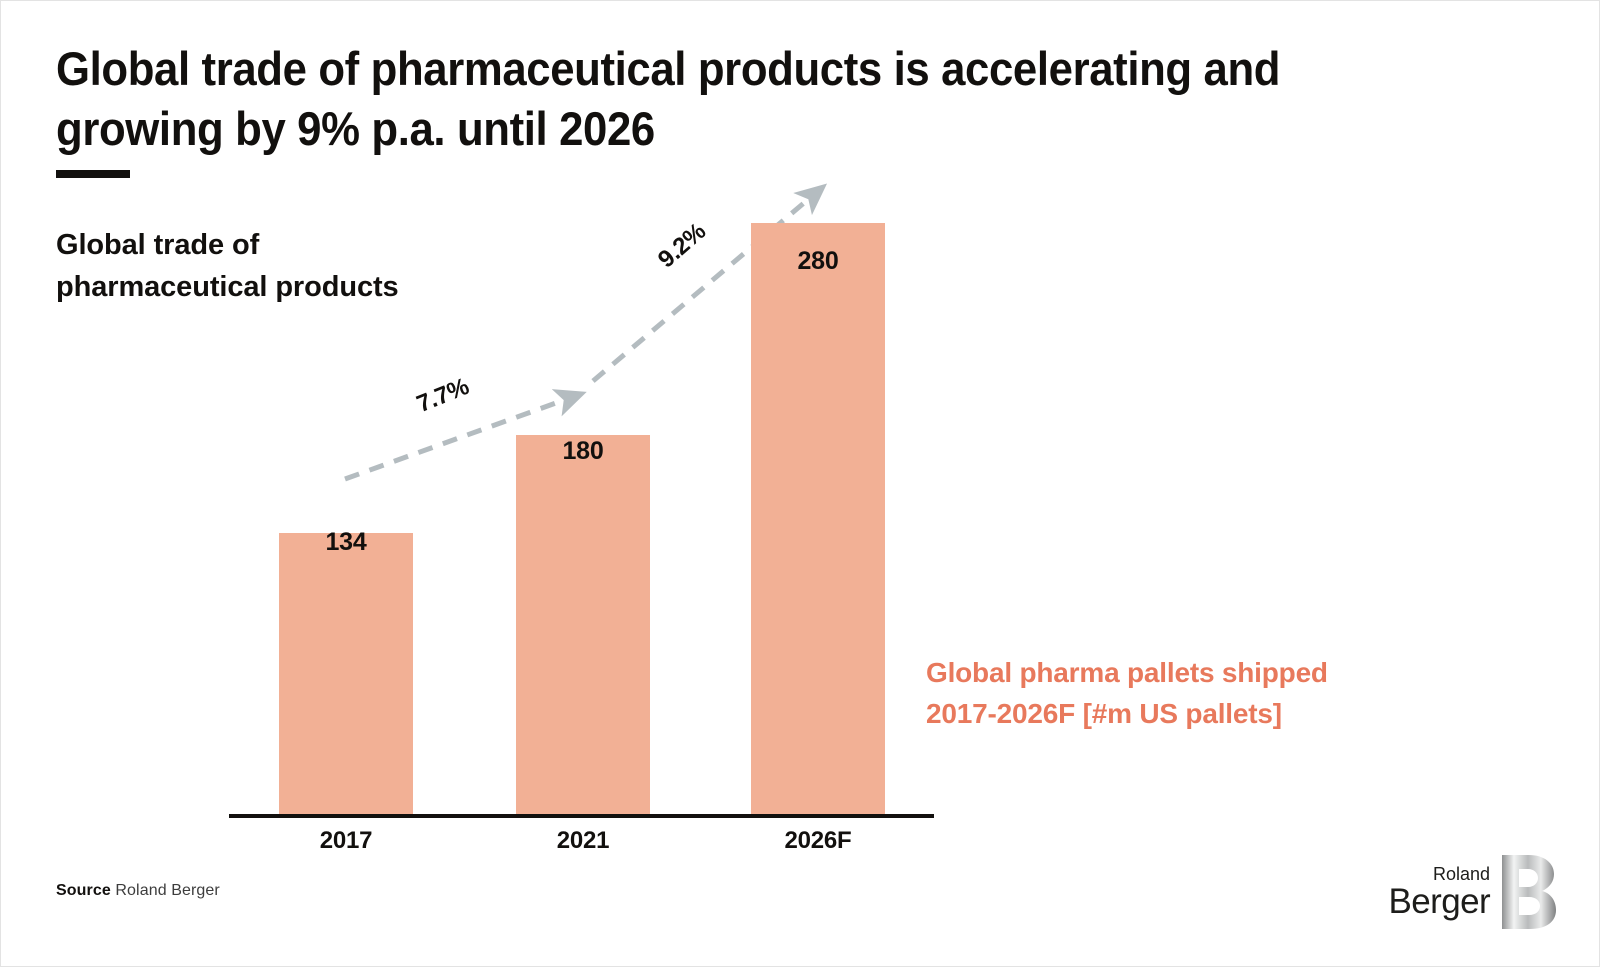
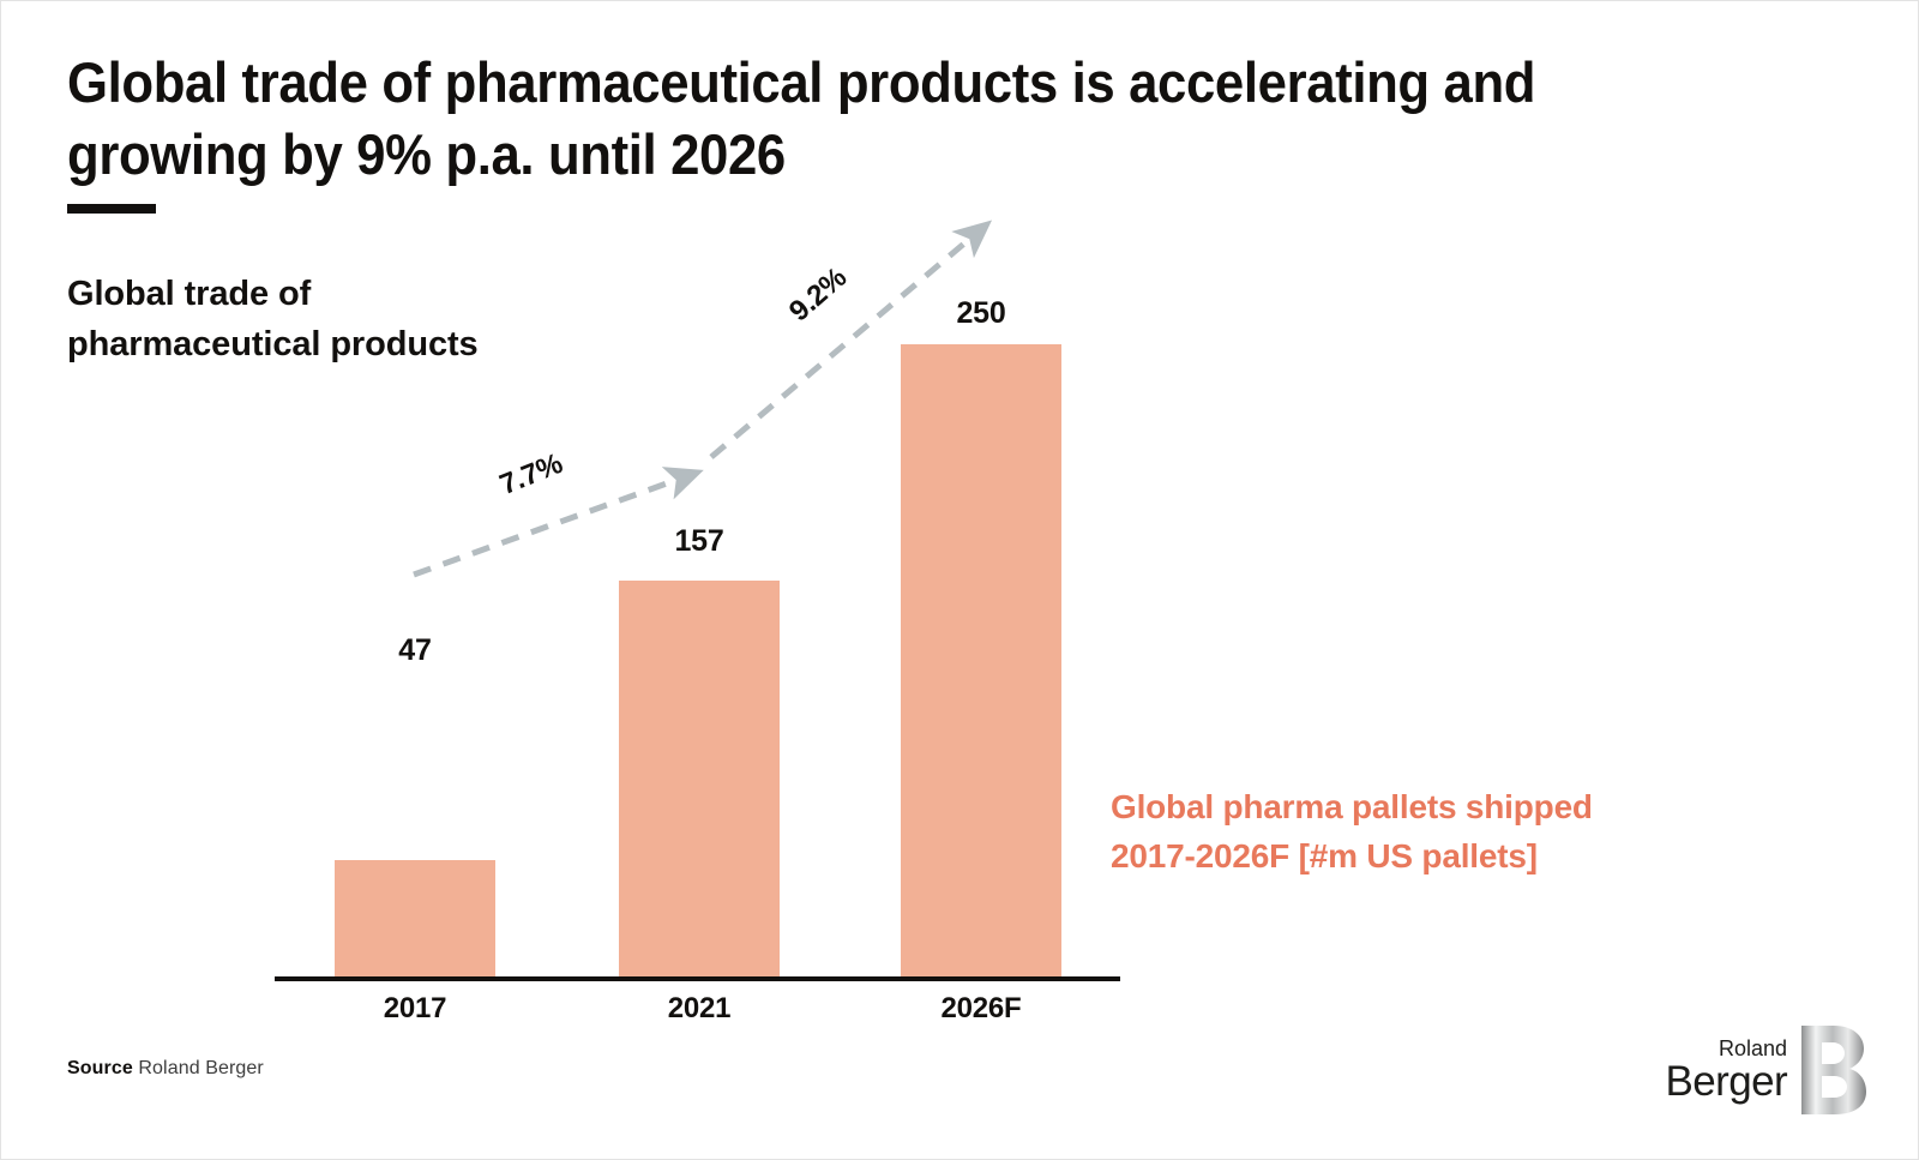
2017: 134 -> 47
2021: 180 -> 157
2026F: 280 -> 250
